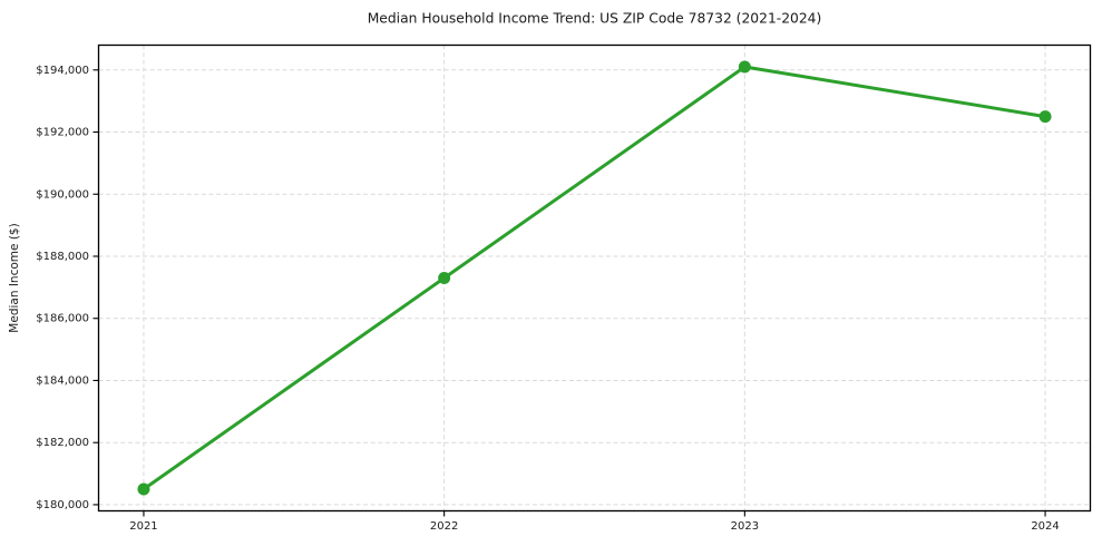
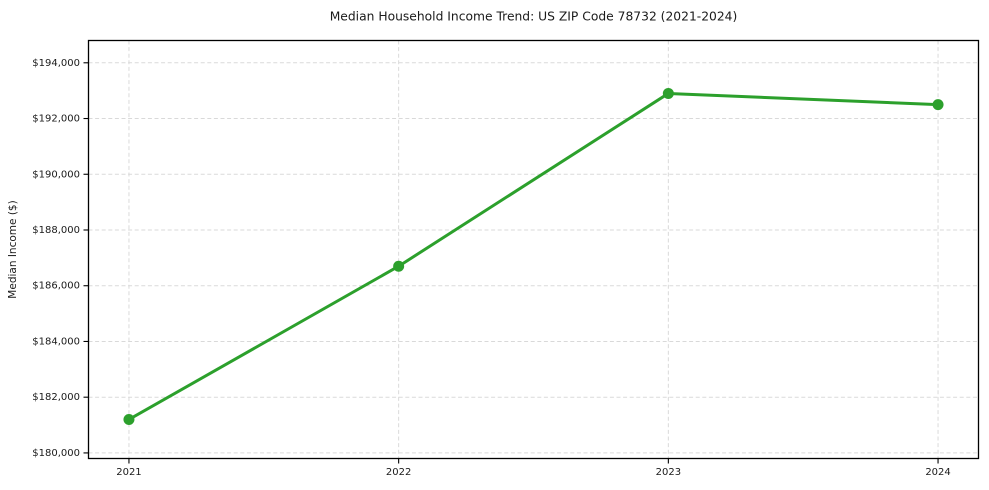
2021: $180500 -> $181200
2022: $187300 -> $186700
2023: $194100 -> $192900
